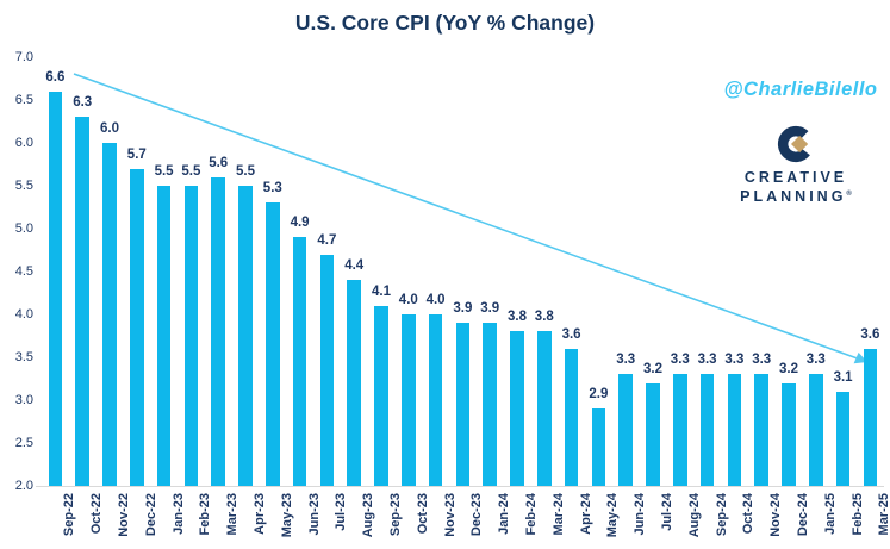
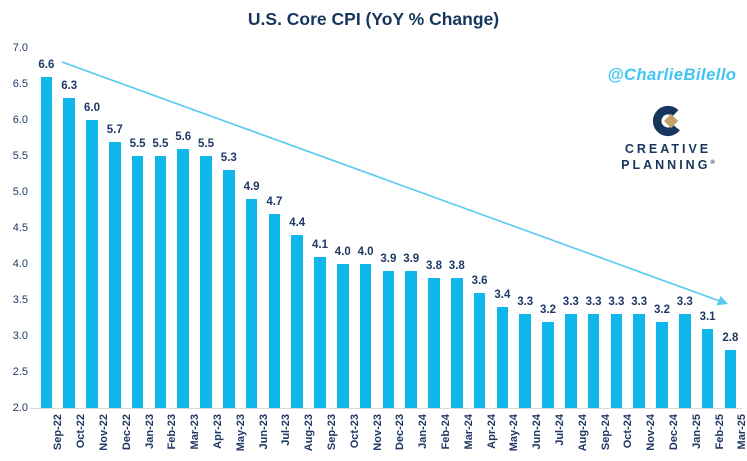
May-24: 2.9 -> 3.4
Mar-25: 3.6 -> 2.8
